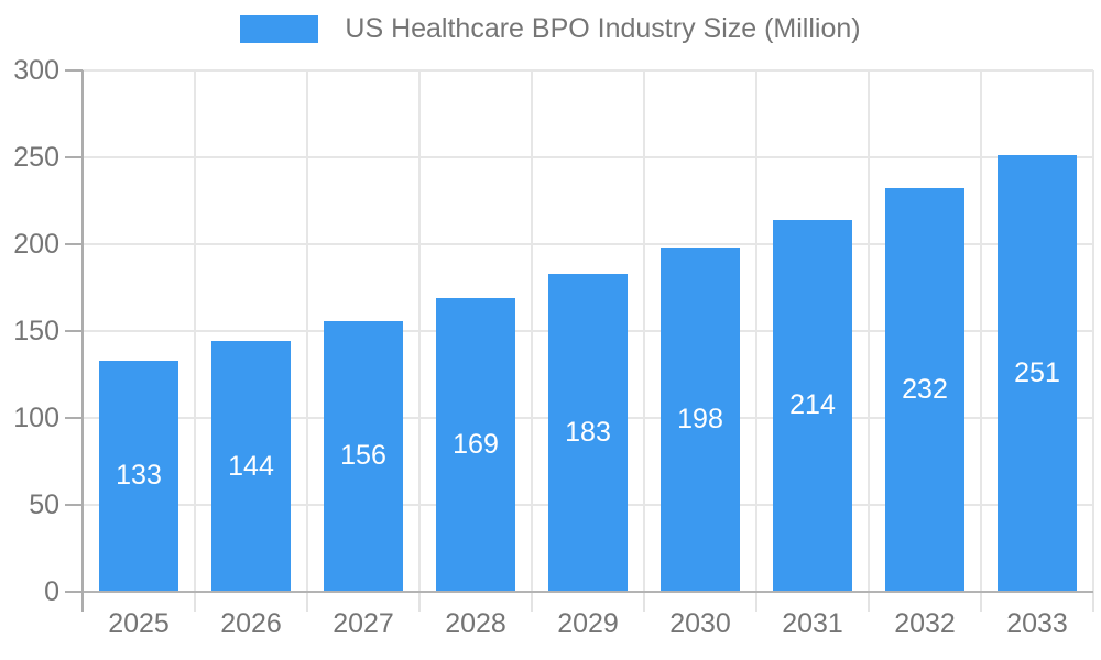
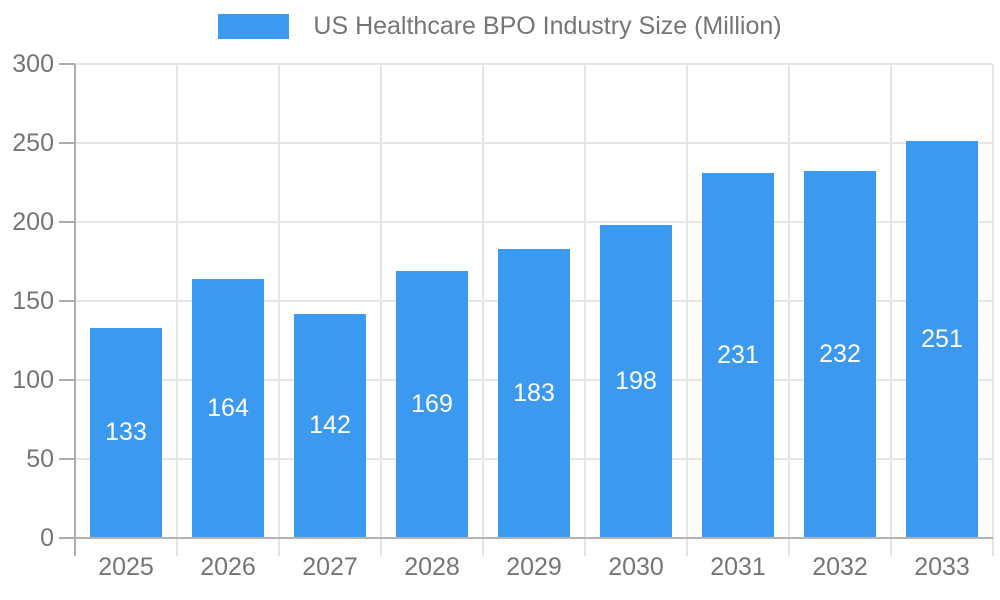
2026: 144 -> 164
2027: 156 -> 142
2031: 214 -> 231
